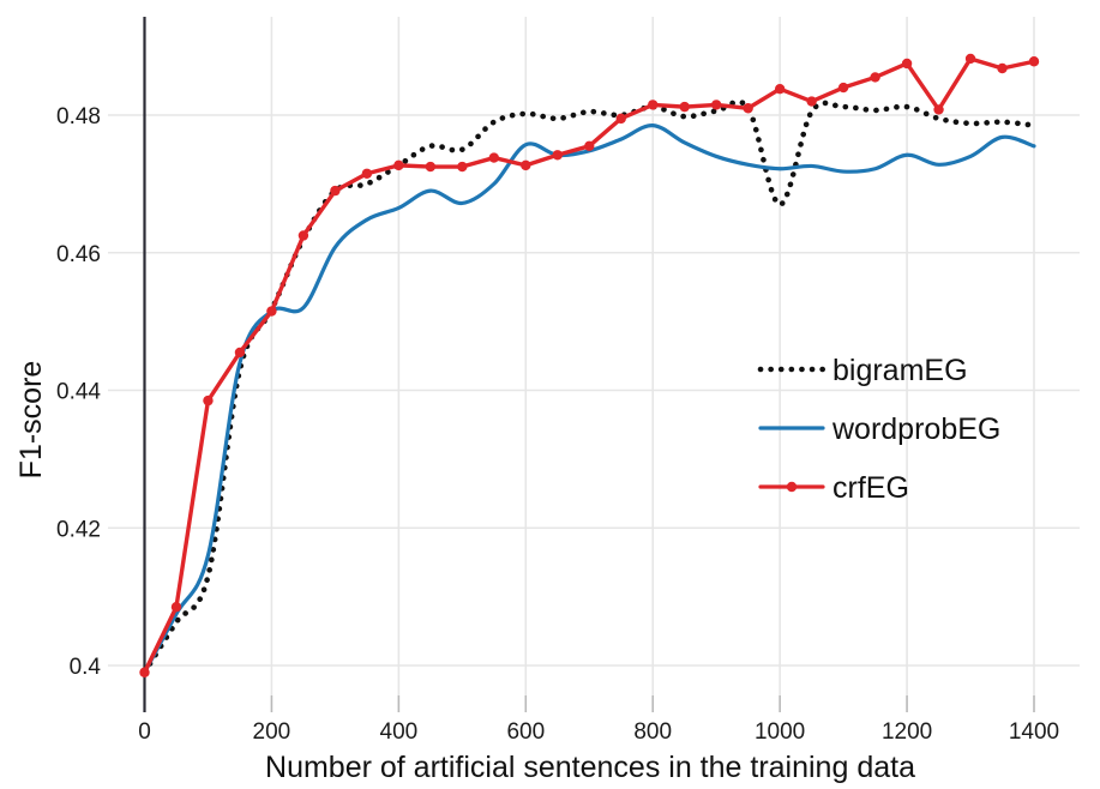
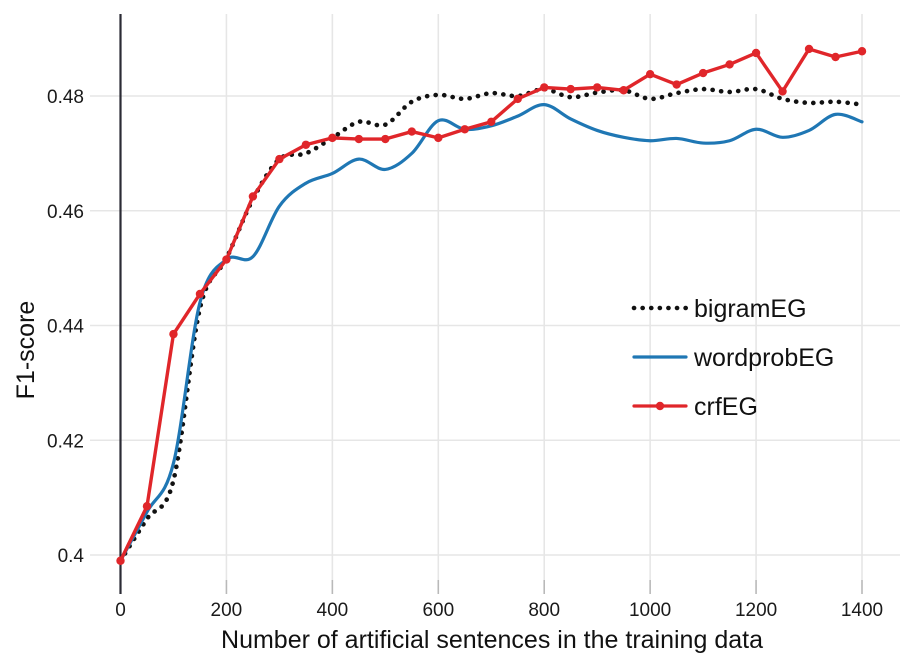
bigramEG/1000: 0.467 -> 0.479
